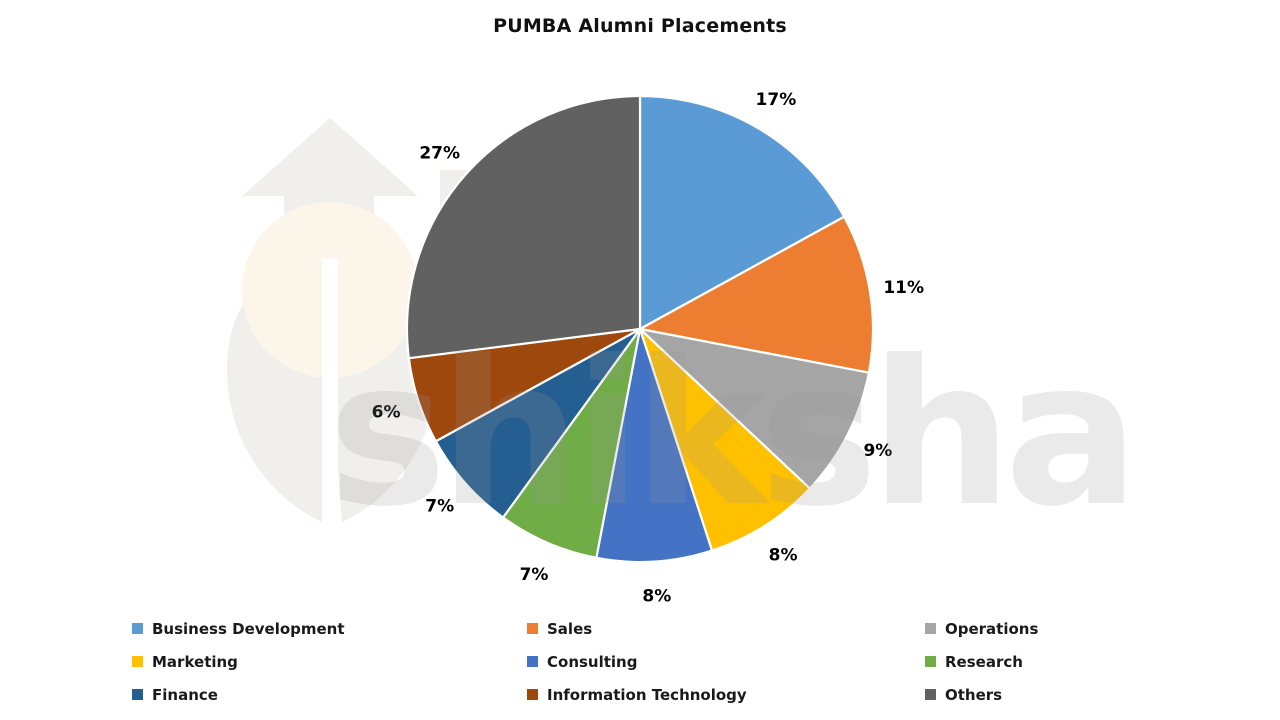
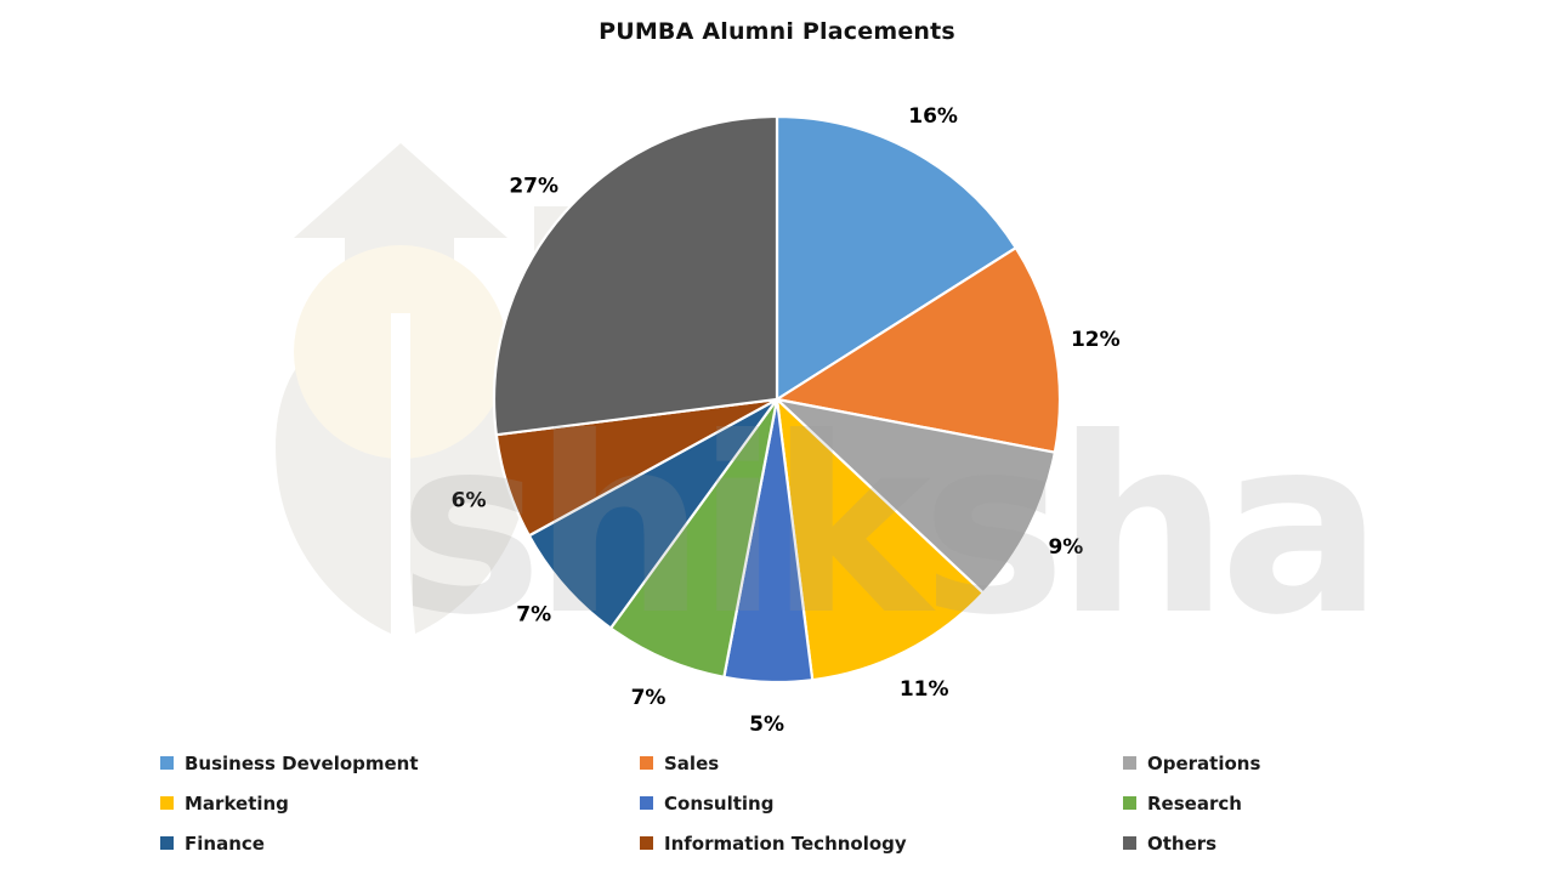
Business Development: 17% -> 16%
Sales: 11% -> 12%
Marketing: 8% -> 11%
Consulting: 8% -> 5%
